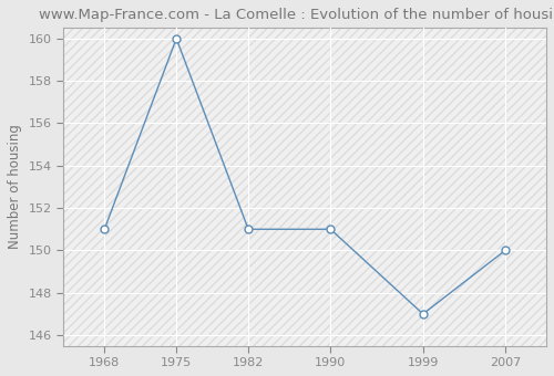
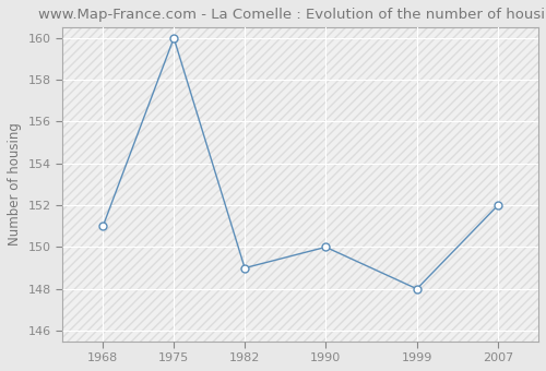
1982: 151 -> 149
1990: 151 -> 150
1999: 147 -> 148
2007: 150 -> 152
